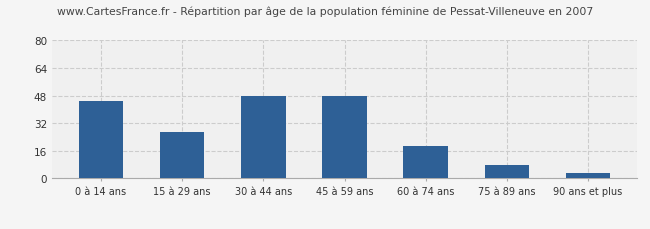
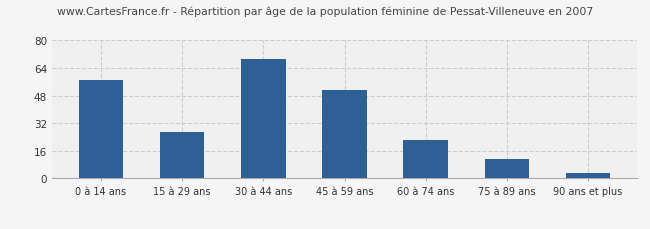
0 à 14 ans: 45 -> 57
30 à 44 ans: 48 -> 69
45 à 59 ans: 48 -> 51
60 à 74 ans: 19 -> 22
75 à 89 ans: 8 -> 11
